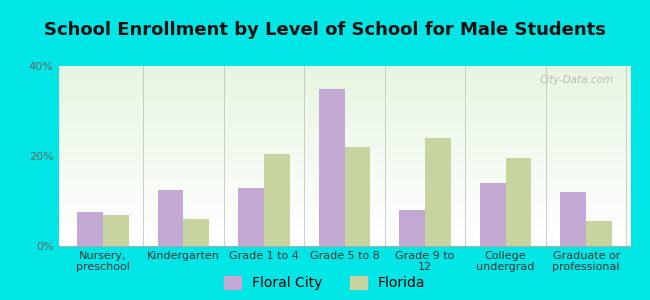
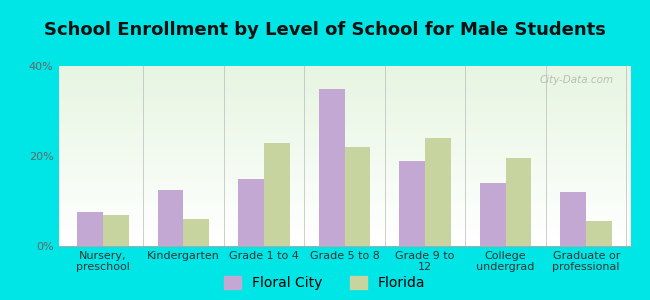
Floral City/Grade 1 to 4: 13.0% -> 15.0%
Florida/Grade 1 to 4: 20.5% -> 23.0%
Floral City/Grade 9 to 12: 8.0% -> 19.0%
